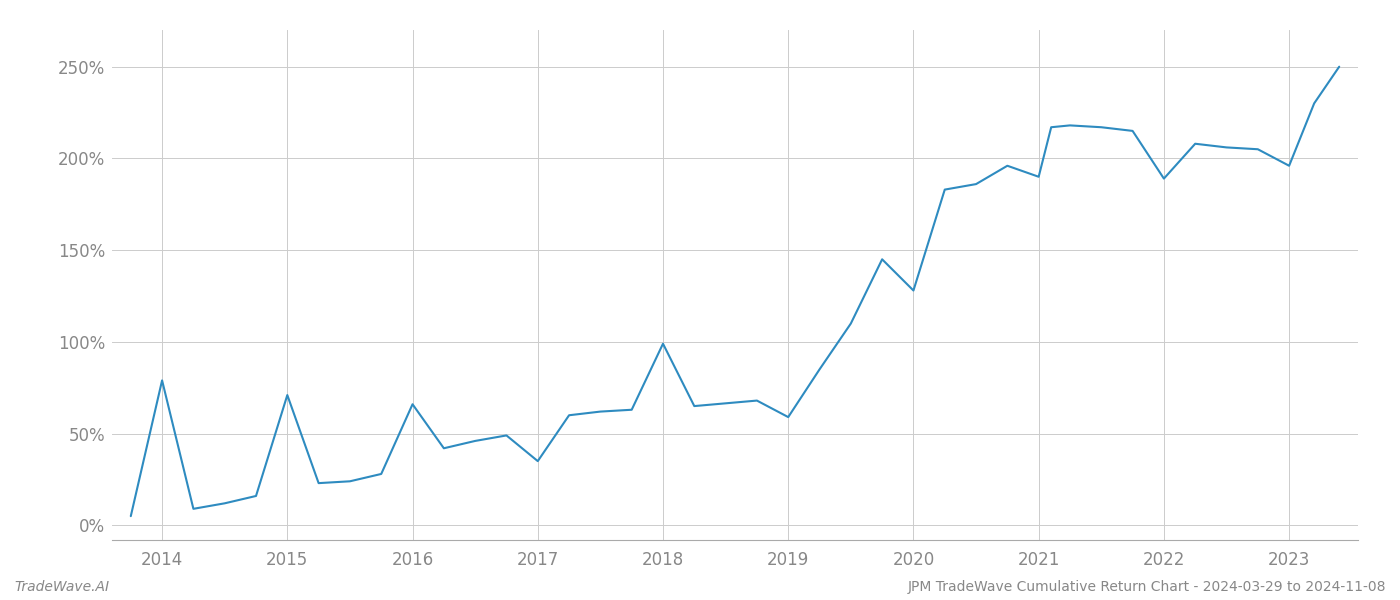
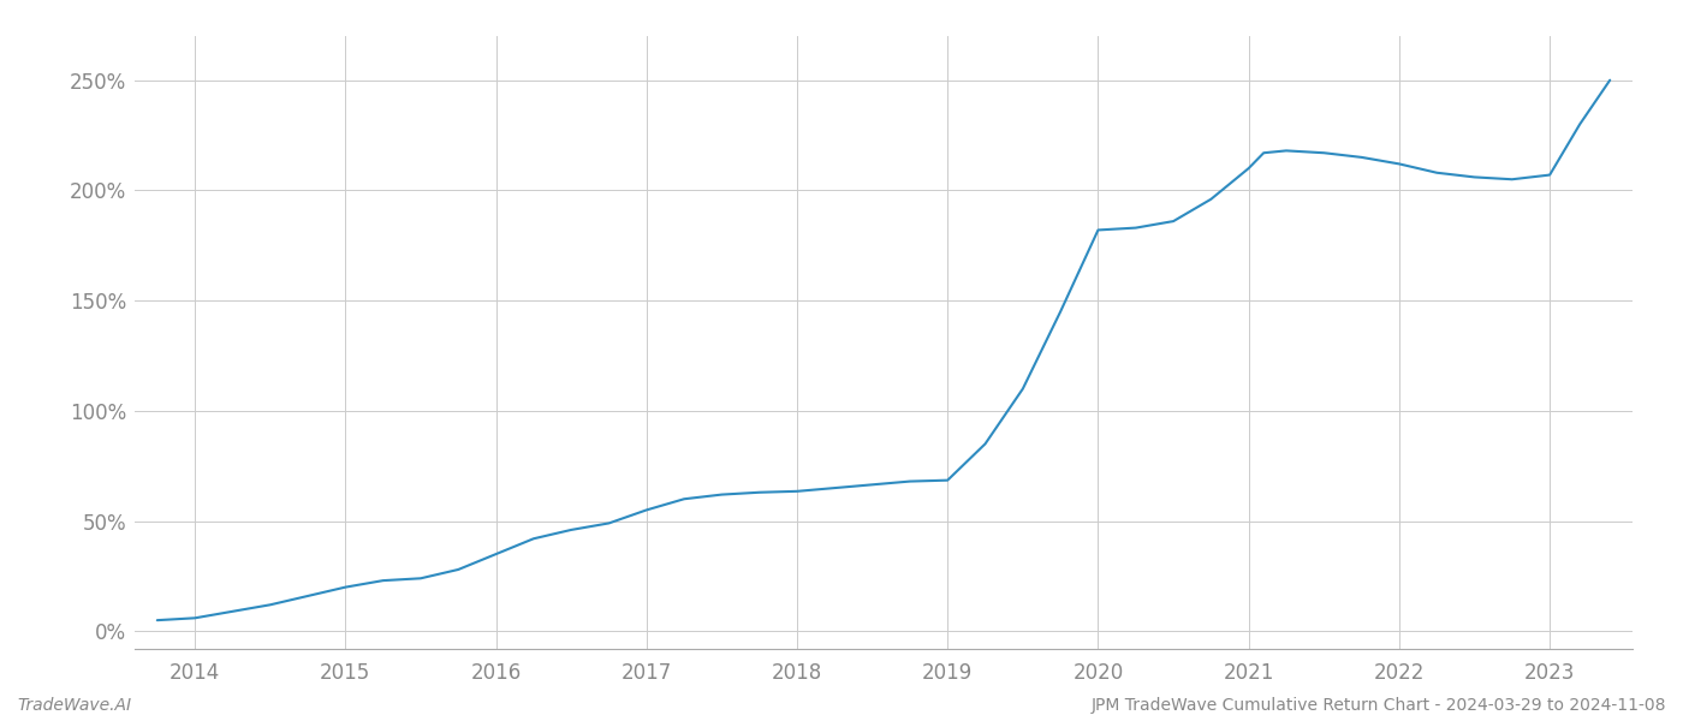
2014: 79% -> 6%
2015: 71% -> 20%
2016: 66% -> 35%
2017: 35% -> 55%
2018: 99% -> 64%
2019: 59% -> 68%
2020: 128% -> 182%
2021: 190% -> 210%
2022: 189% -> 212%
2023: 196% -> 207%
